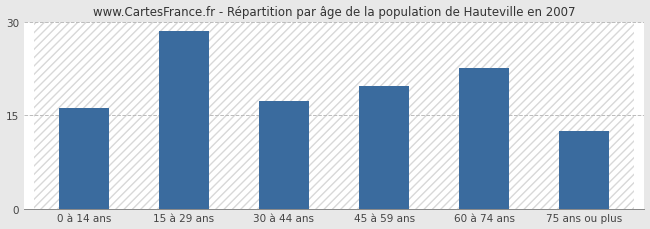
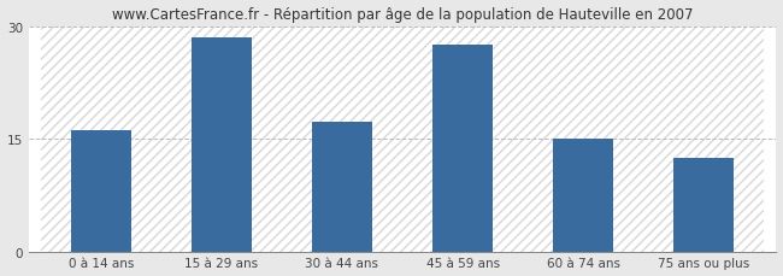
45 à 59 ans: 19.6 -> 27.5
60 à 74 ans: 22.6 -> 15.0
